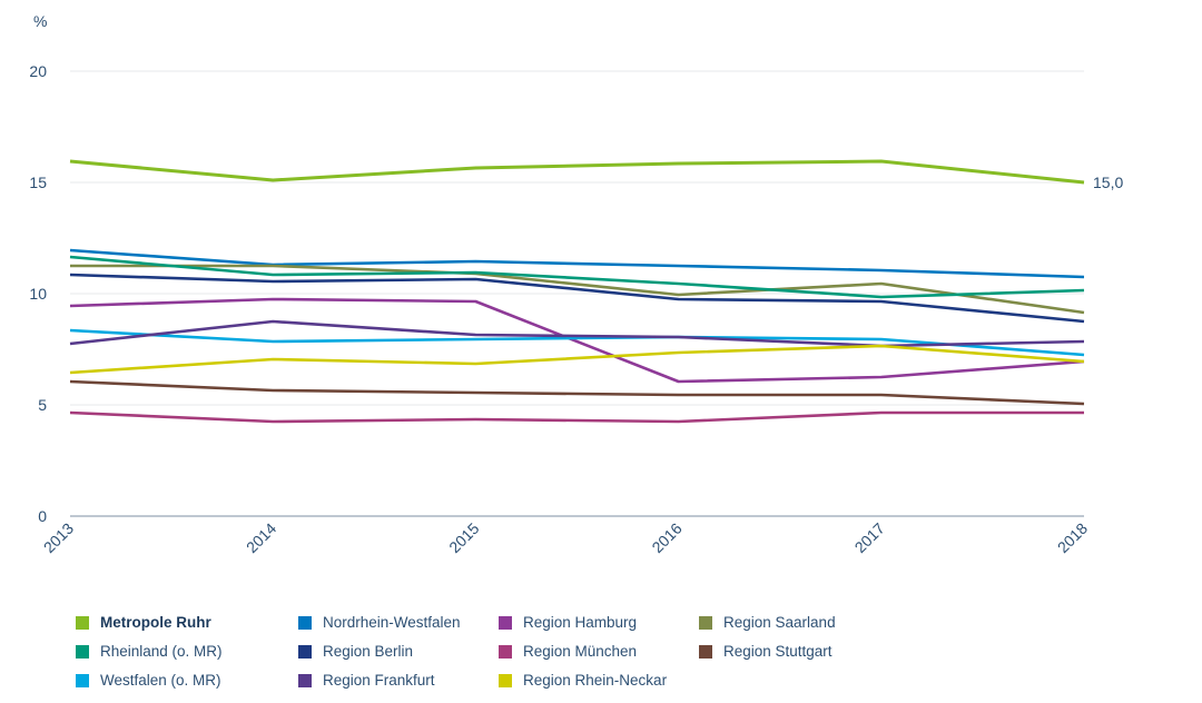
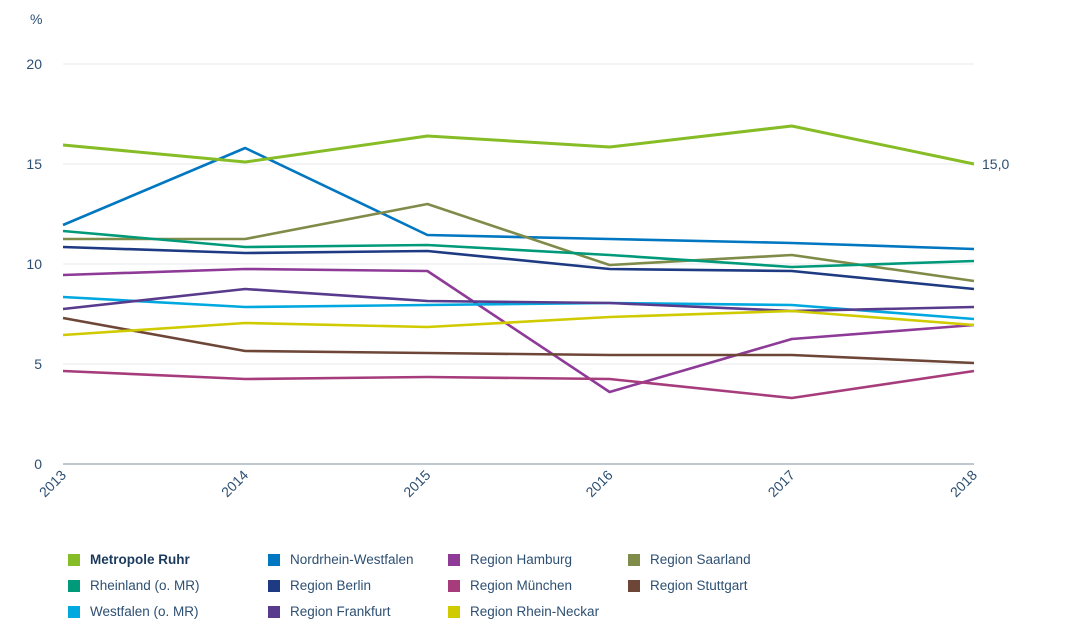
Region Stuttgart/2013: 6.0 -> 7.3
Nordrhein-Westfalen/2014: 11.3 -> 15.8
Metropole Ruhr/2015: 15.7 -> 16.4
Region Saarland/2015: 10.9 -> 13.0
Region Hamburg/2016: 6.0 -> 3.6
Metropole Ruhr/2017: 15.9 -> 16.9
Region München/2017: 4.7 -> 3.3
